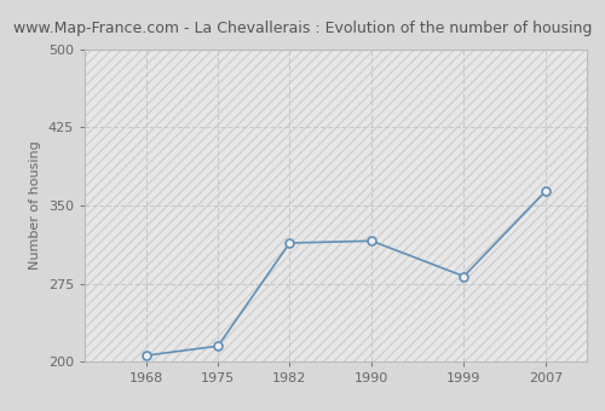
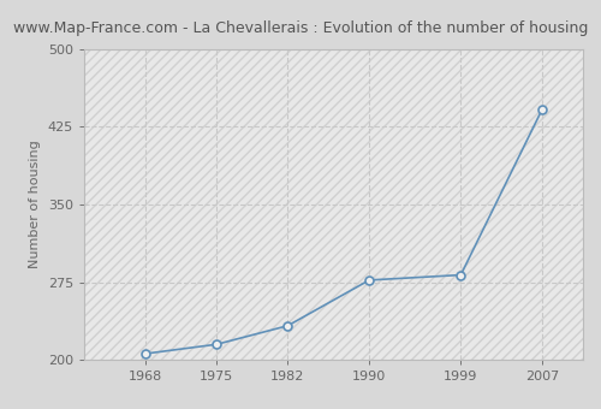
1982: 314 -> 233
1990: 316 -> 277
2007: 364 -> 442
